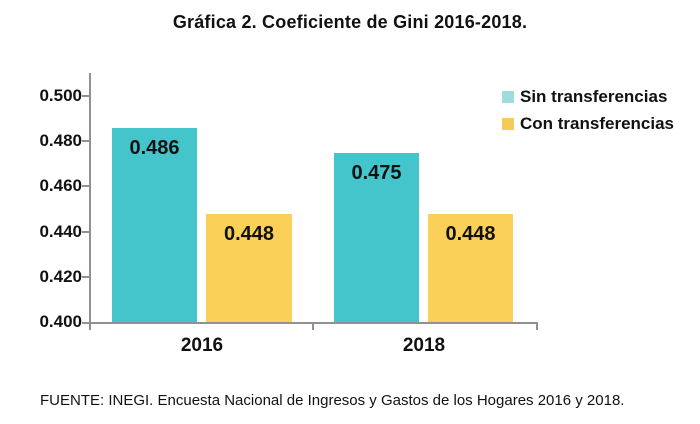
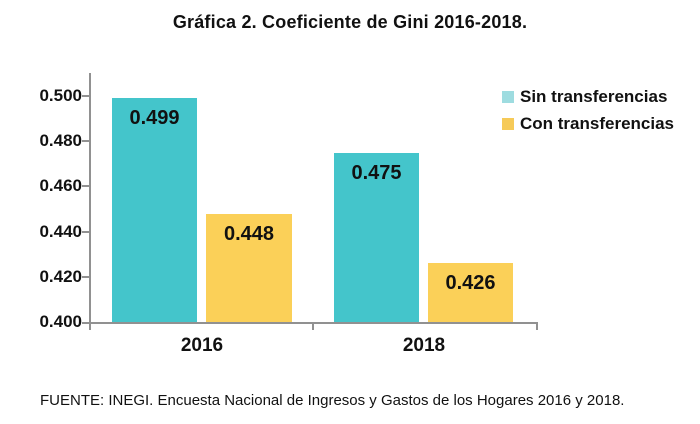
Sin transferencias/2016: 0.486 -> 0.499
Con transferencias/2018: 0.448 -> 0.426
